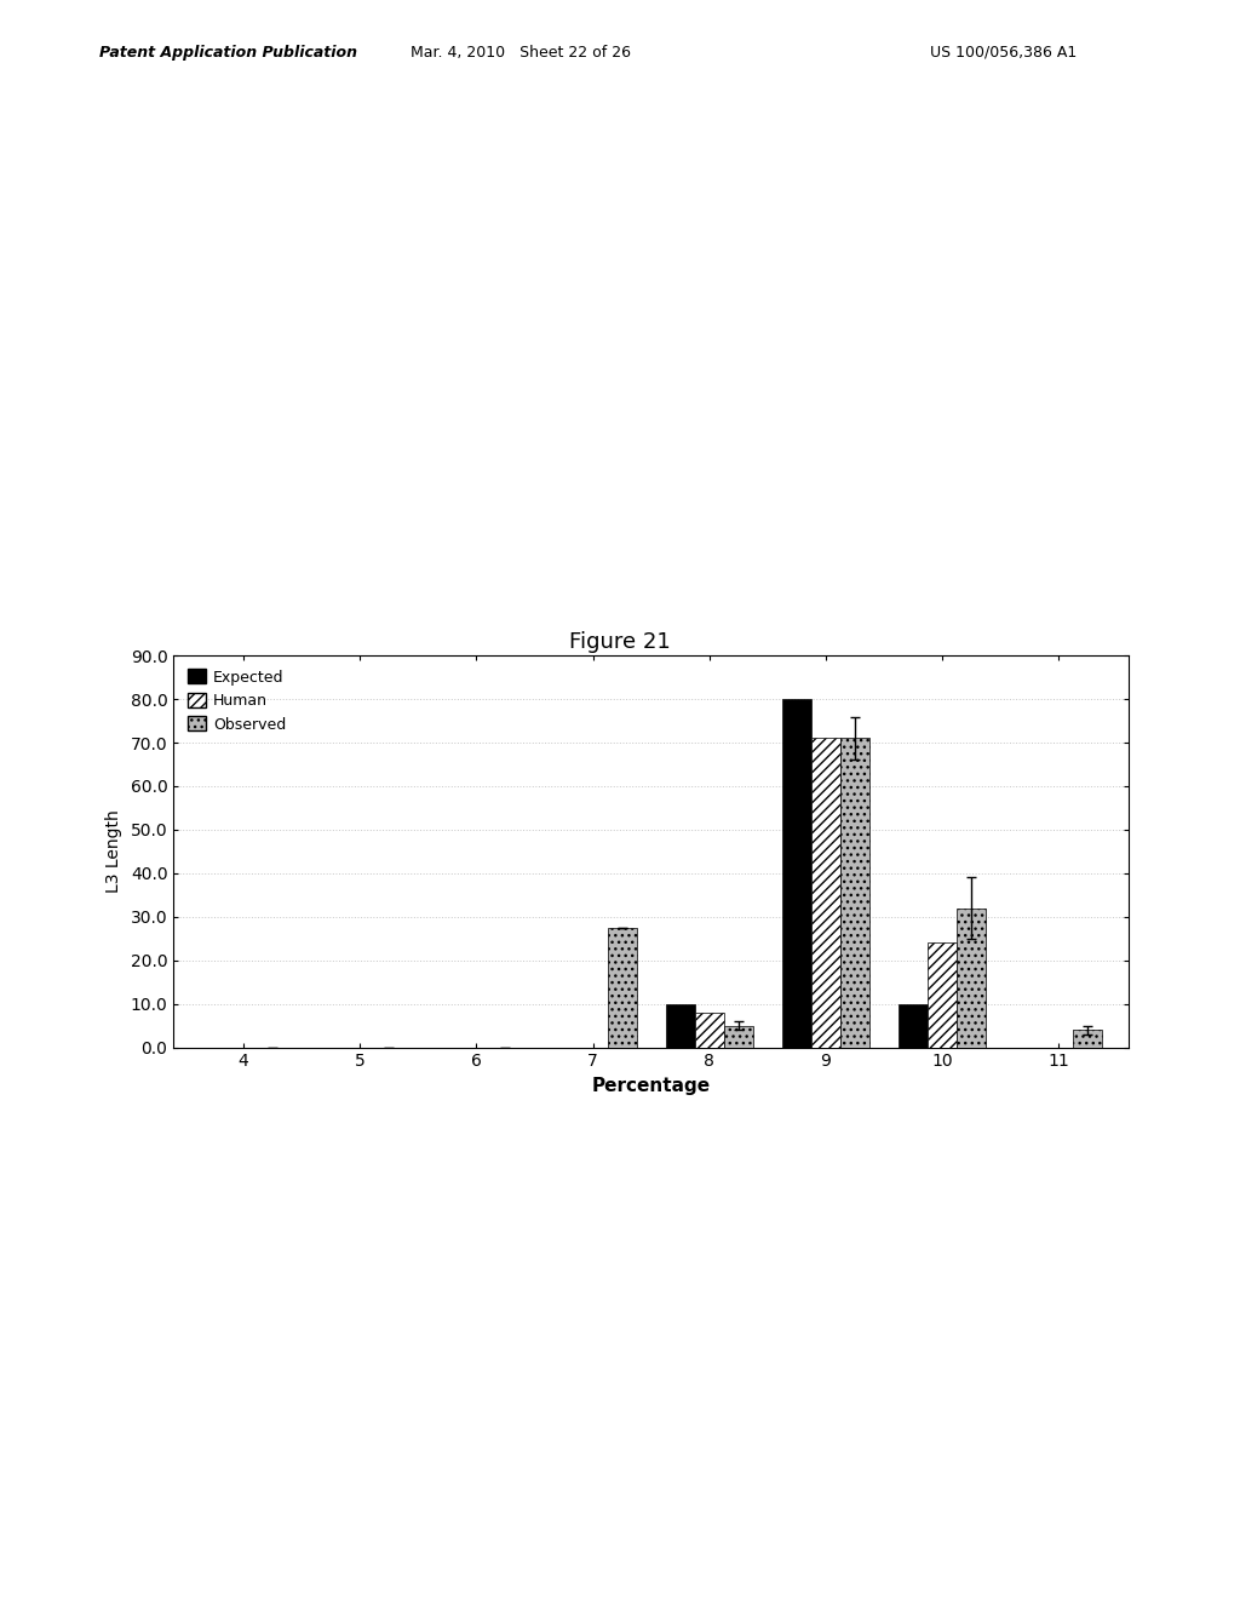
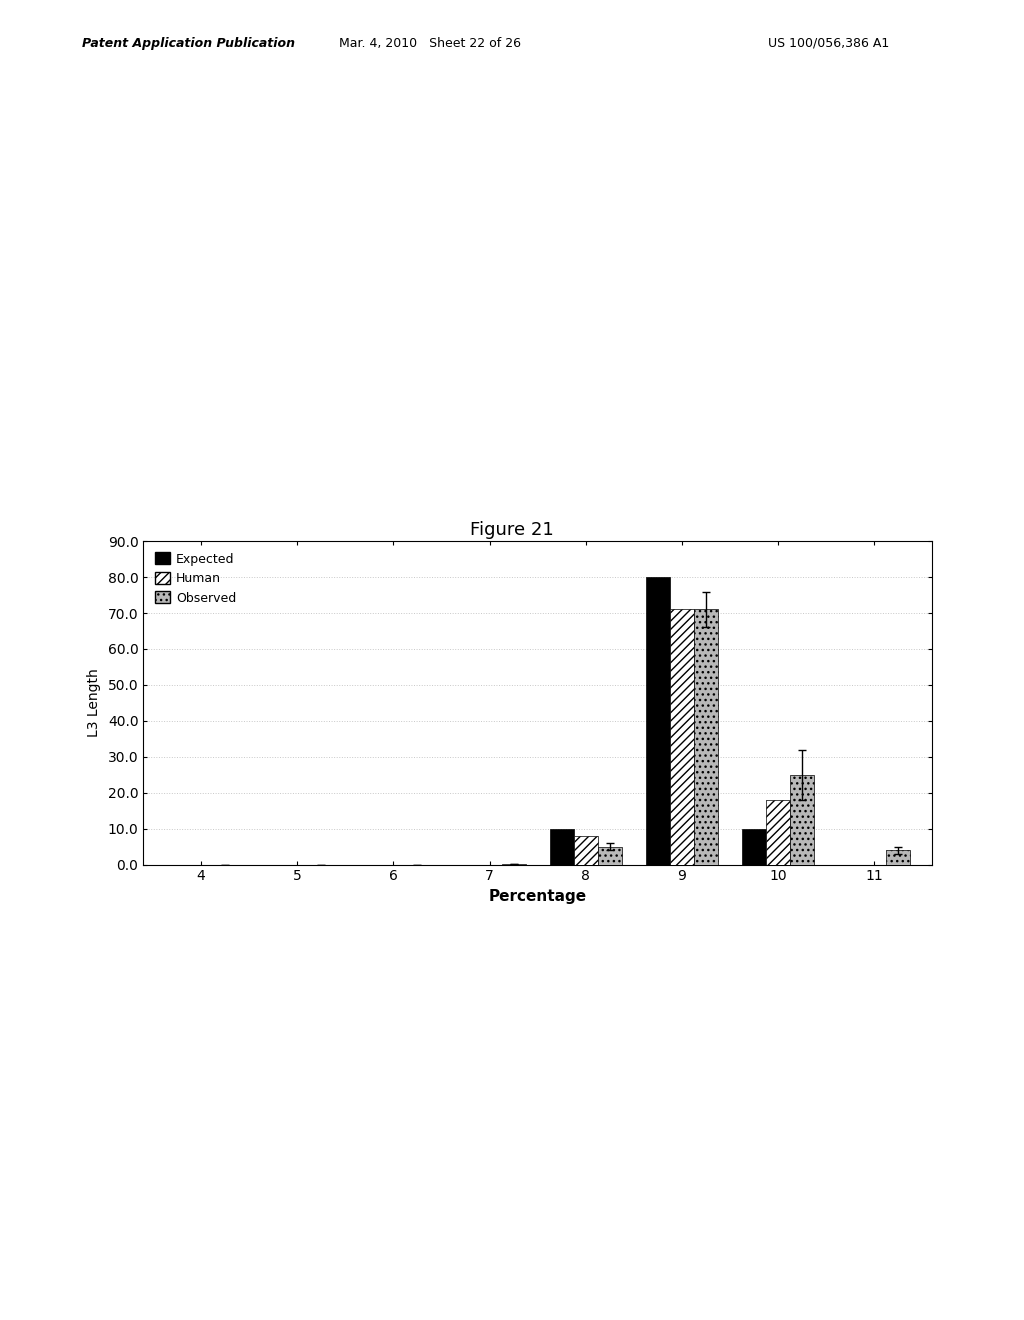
Observed/7: 27.5 -> 0.2
Human/10: 24 -> 18
Observed/10: 32.0 -> 25.0
